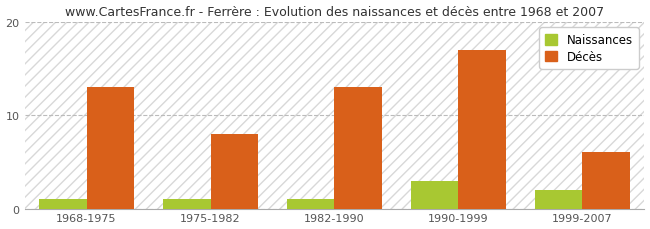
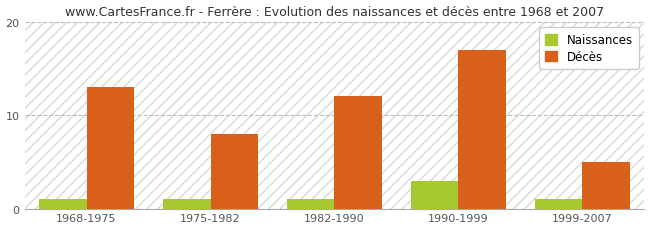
Décès/1982-1990: 13 -> 12
Naissances/1999-2007: 2 -> 1
Décès/1999-2007: 6 -> 5
